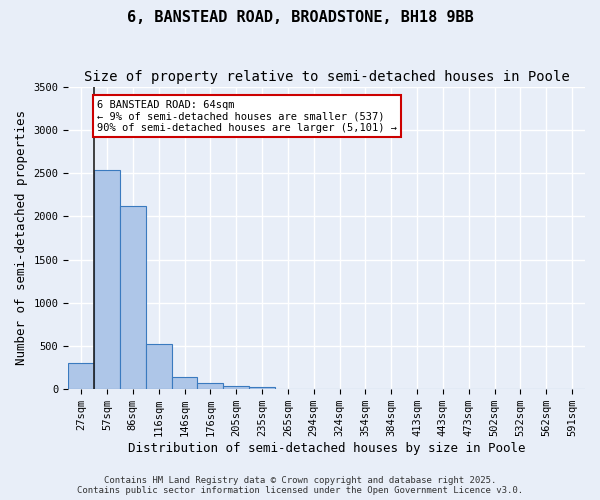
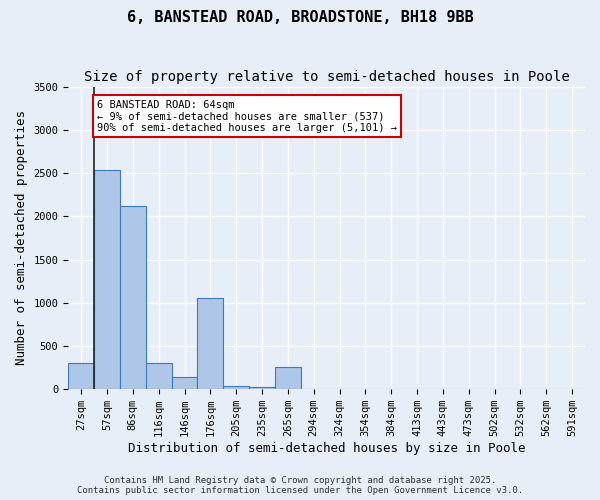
116sqm: 520 -> 300
176sqm: 70 -> 1060
265sqm: 0 -> 260
